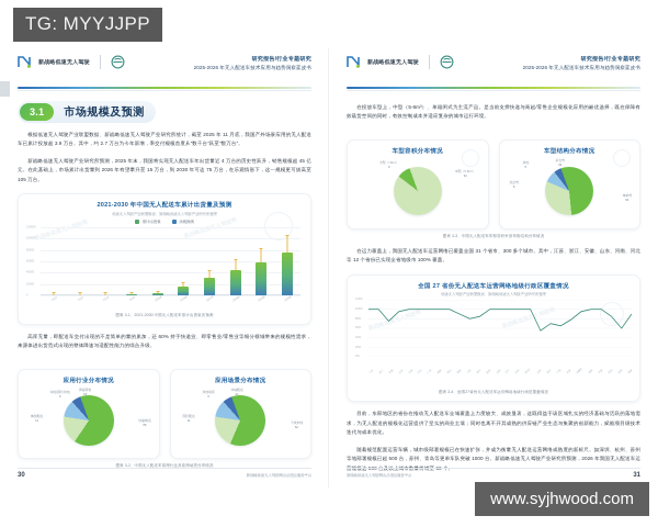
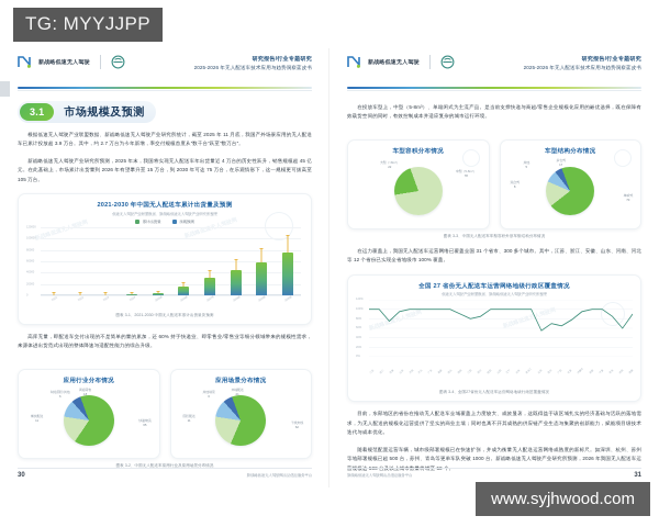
车型容积分布情况/中型（5-8m³）: 91 -> 78
车型容积分布情况/大型（>8m³）: 9 -> 22
车型结构分布情况/单箱式: 54 -> 70
车型结构分布情况/多仓式: 33 -> 17
